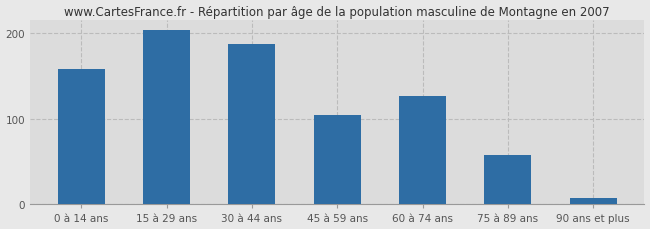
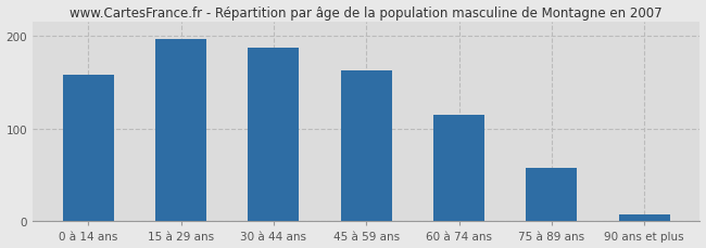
15 à 29 ans: 204 -> 196
45 à 59 ans: 104 -> 163
60 à 74 ans: 126 -> 115
